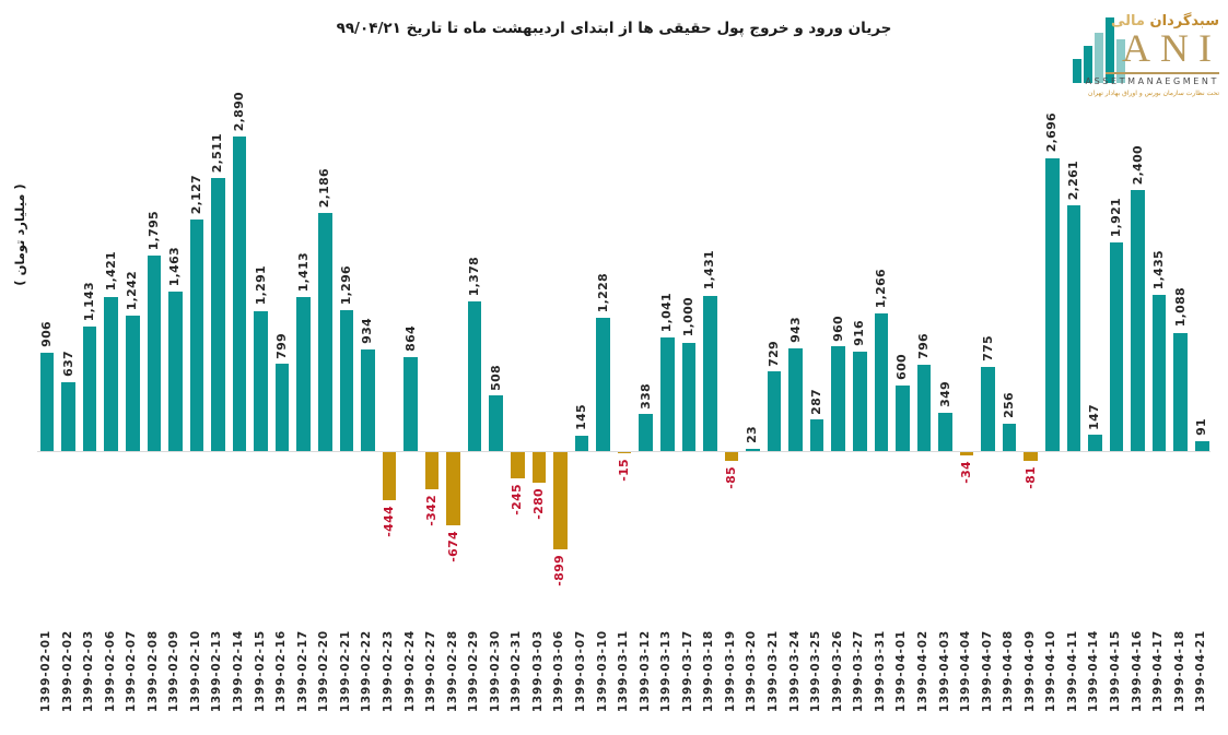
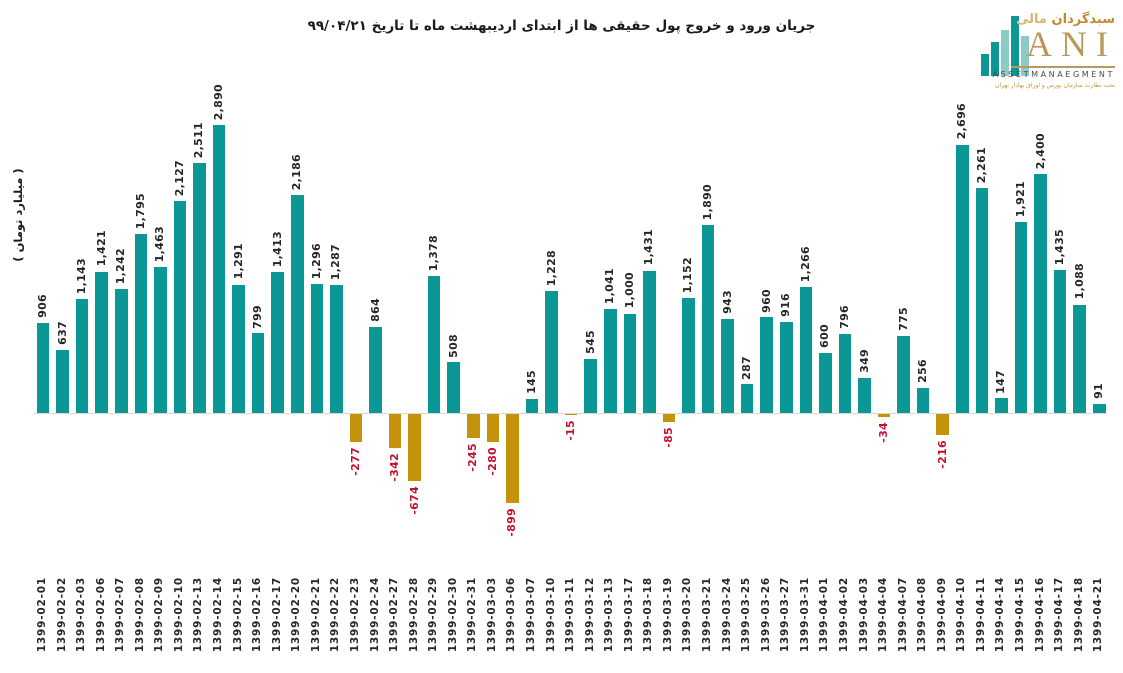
1399-02-22: 934 -> 1,287
1399-02-23: -444 -> -277
1399-03-12: 338 -> 545
1399-03-20: 23 -> 1,152
1399-03-21: 729 -> 1,890
1399-04-09: -81 -> -216
